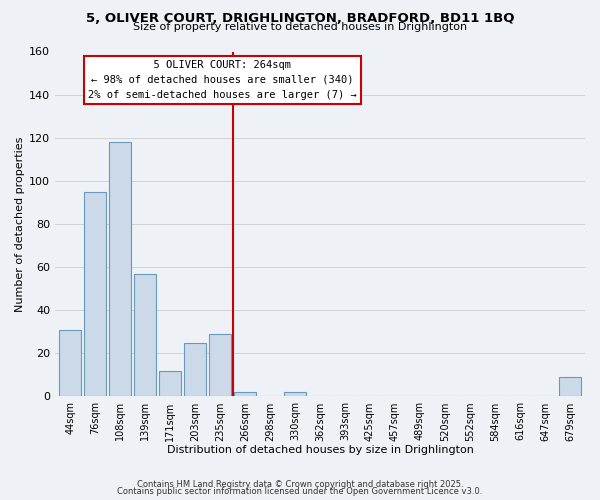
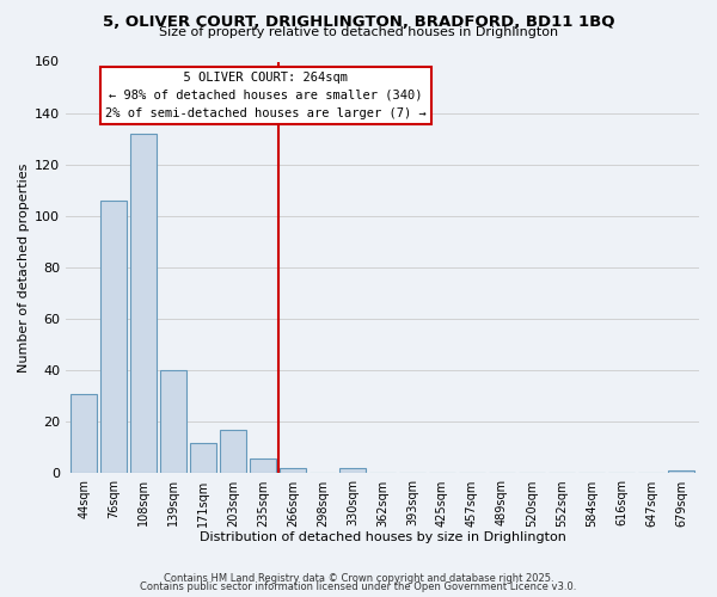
76sqm: 95 -> 106
108sqm: 118 -> 132
139sqm: 57 -> 40
203sqm: 25 -> 17
235sqm: 29 -> 6
679sqm: 9 -> 1
